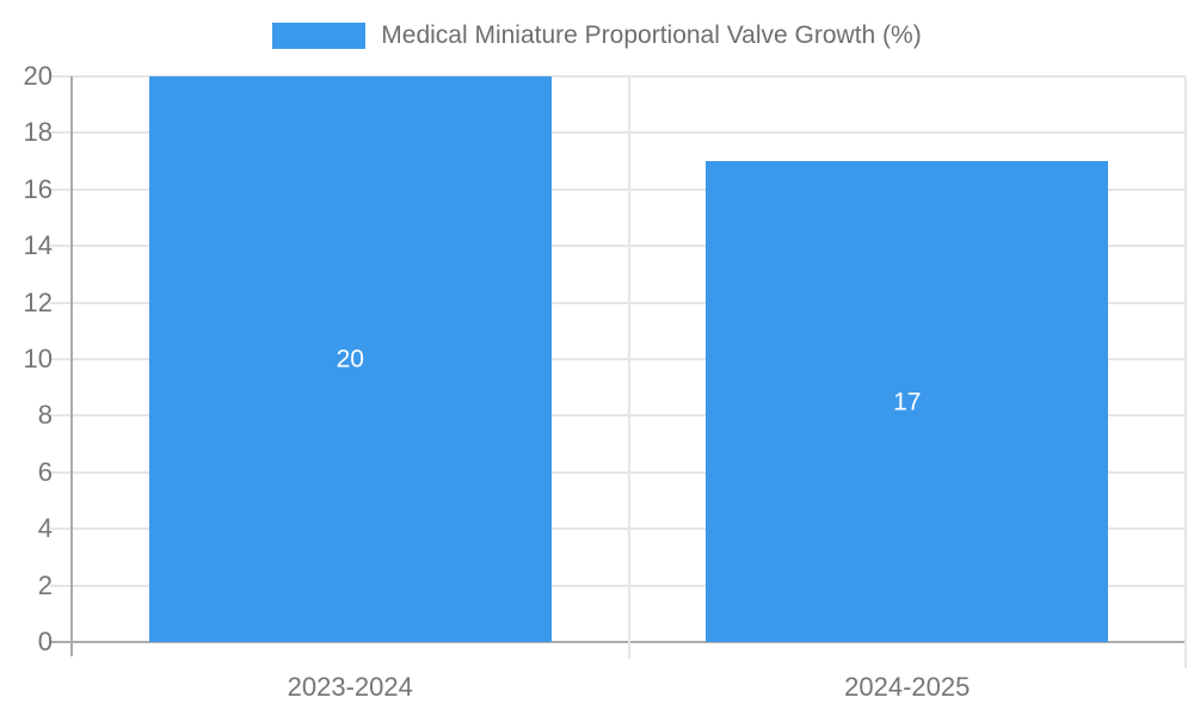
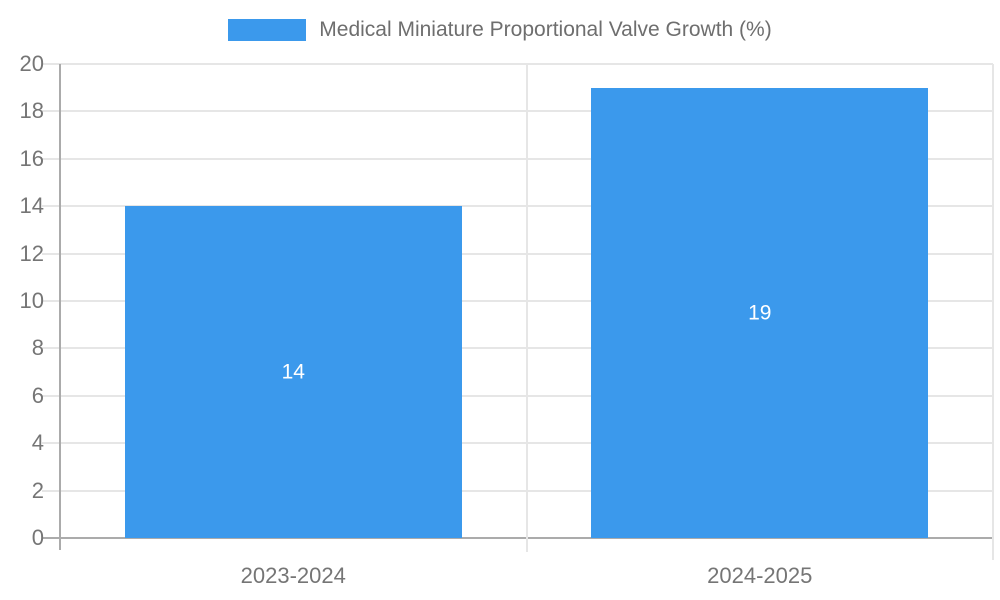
2023-2024: 20 -> 14
2024-2025: 17 -> 19
